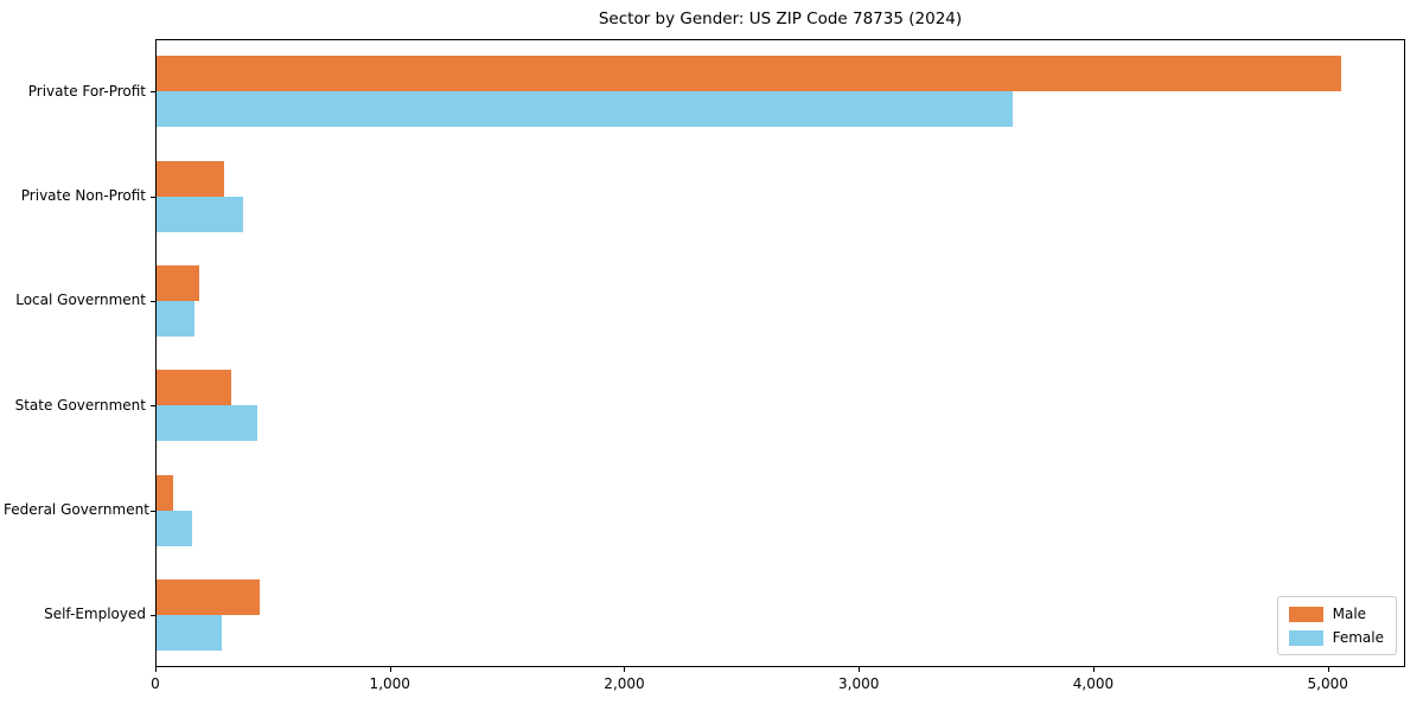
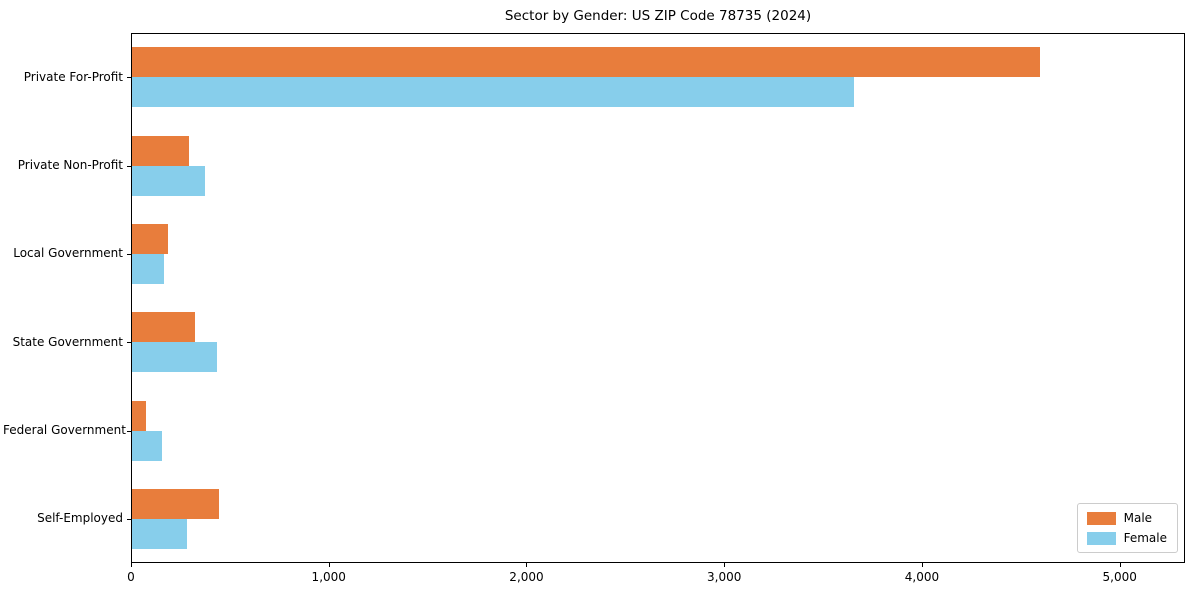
Male/Private For-Profit: 5050 -> 4590
